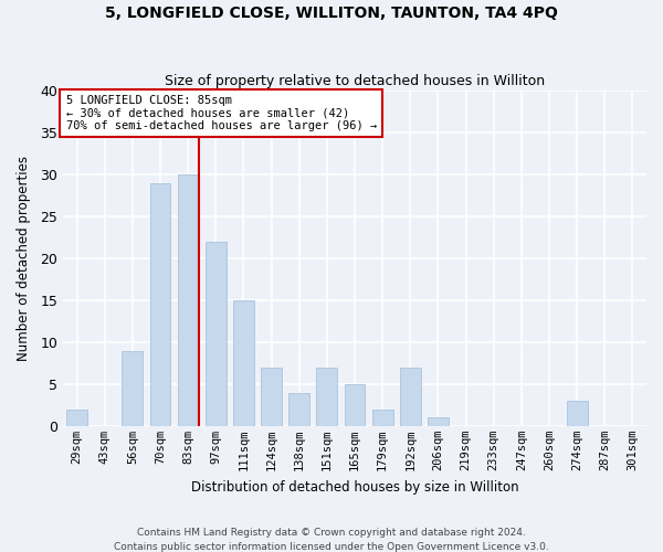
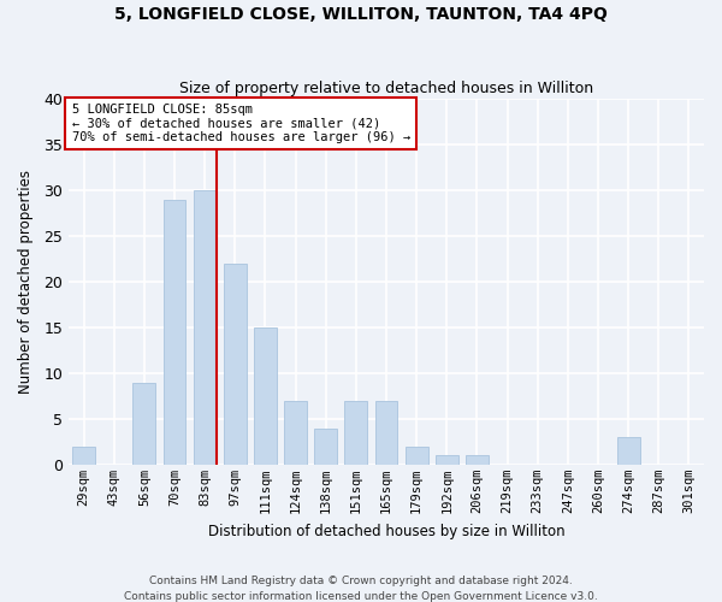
165sqm: 5 -> 7
192sqm: 7 -> 1
